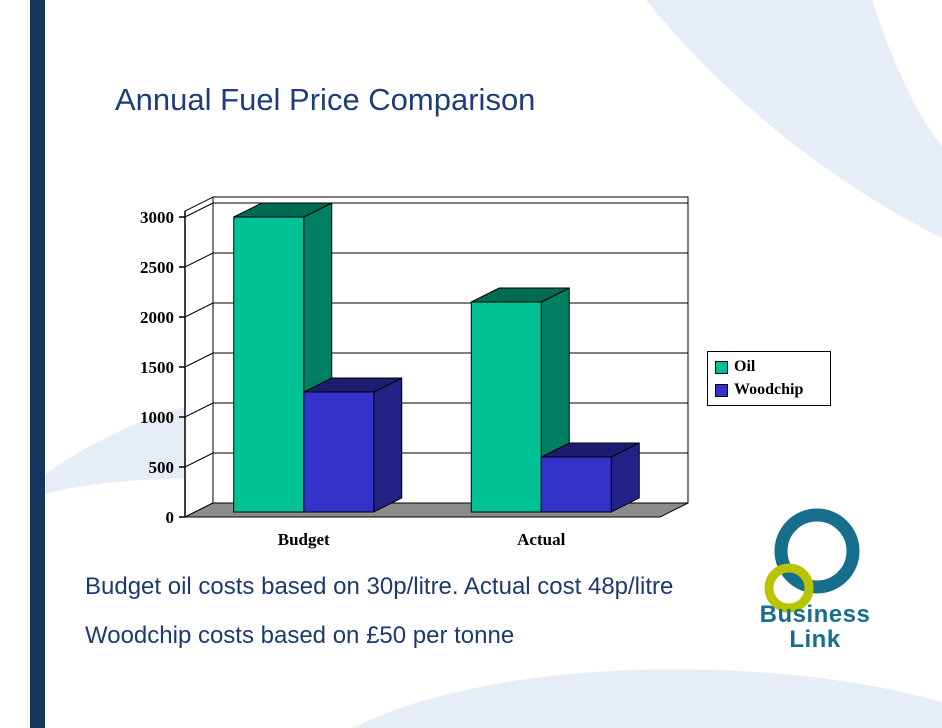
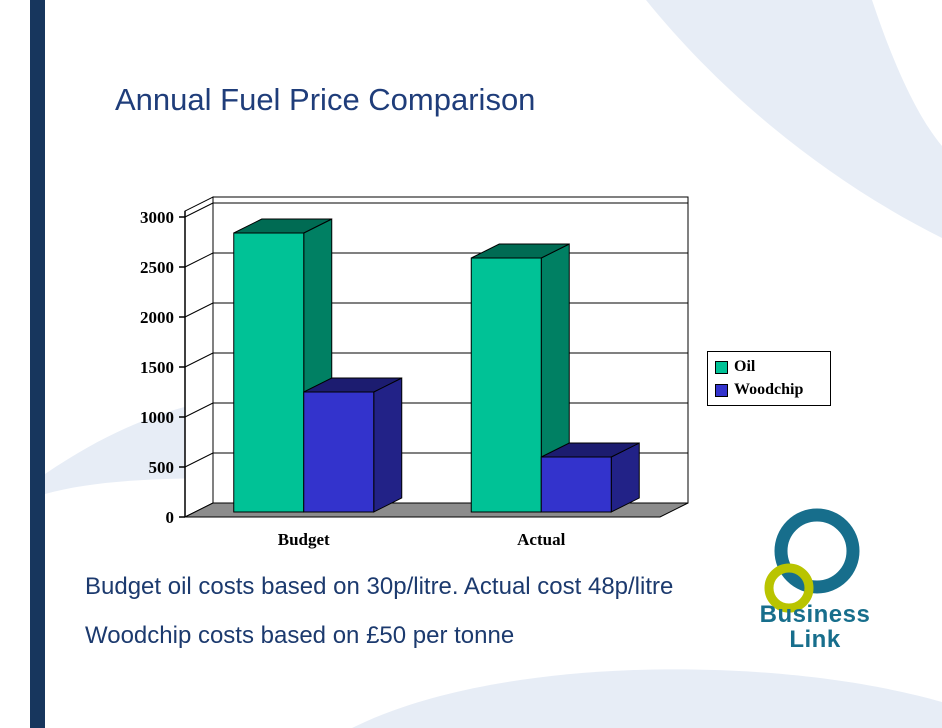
Oil/Budget: 2950 -> 2790
Oil/Actual: 2100 -> 2540
